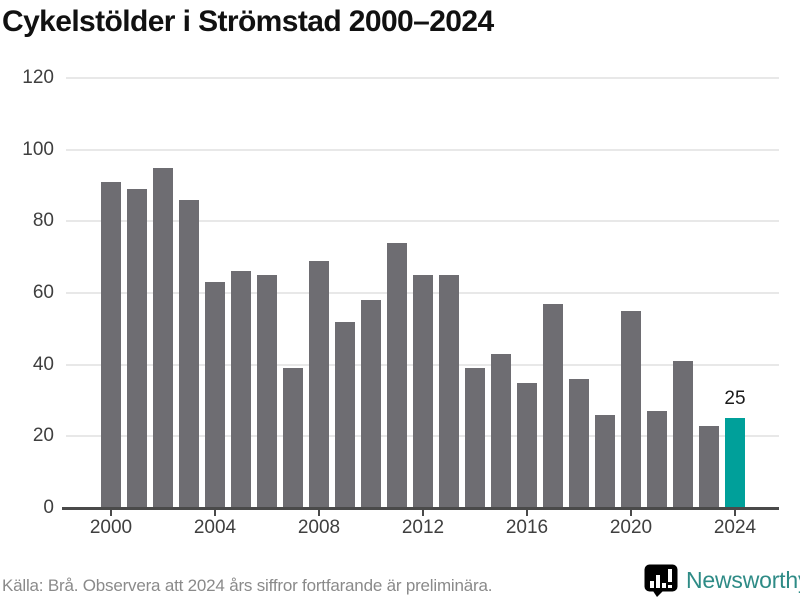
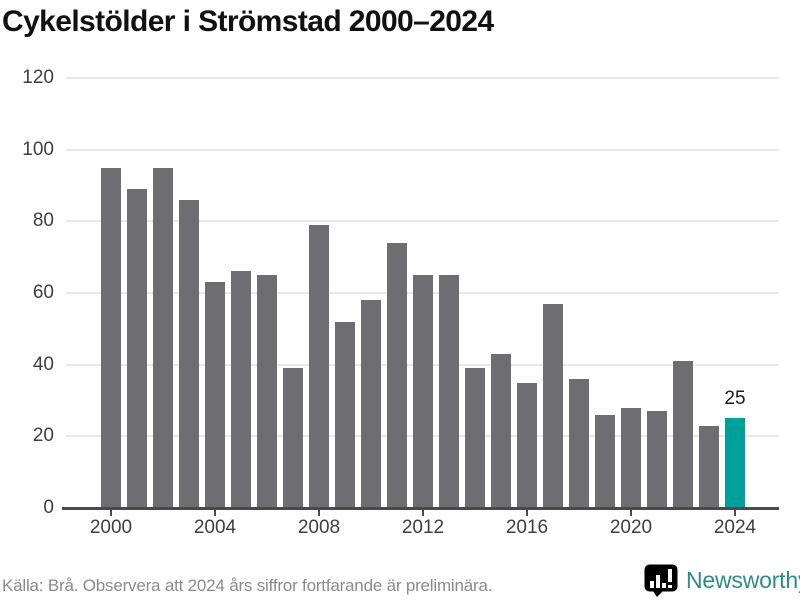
2000: 91 -> 95
2008: 69 -> 79
2020: 55 -> 28
